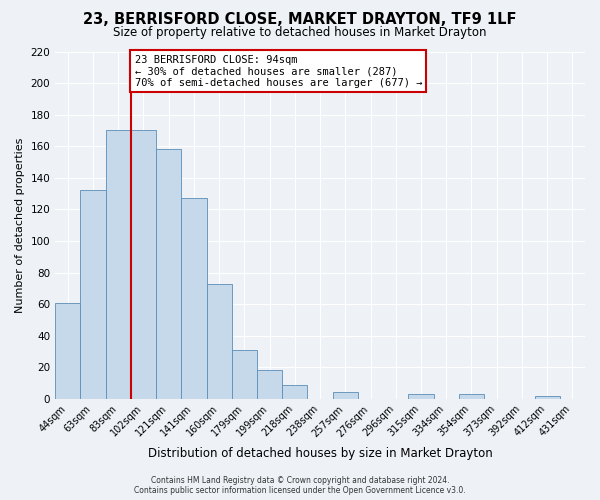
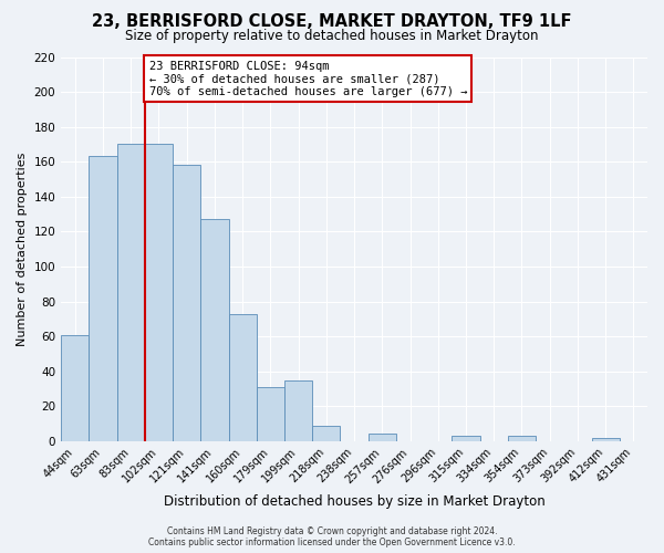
63sqm: 132 -> 163
199sqm: 18 -> 35
